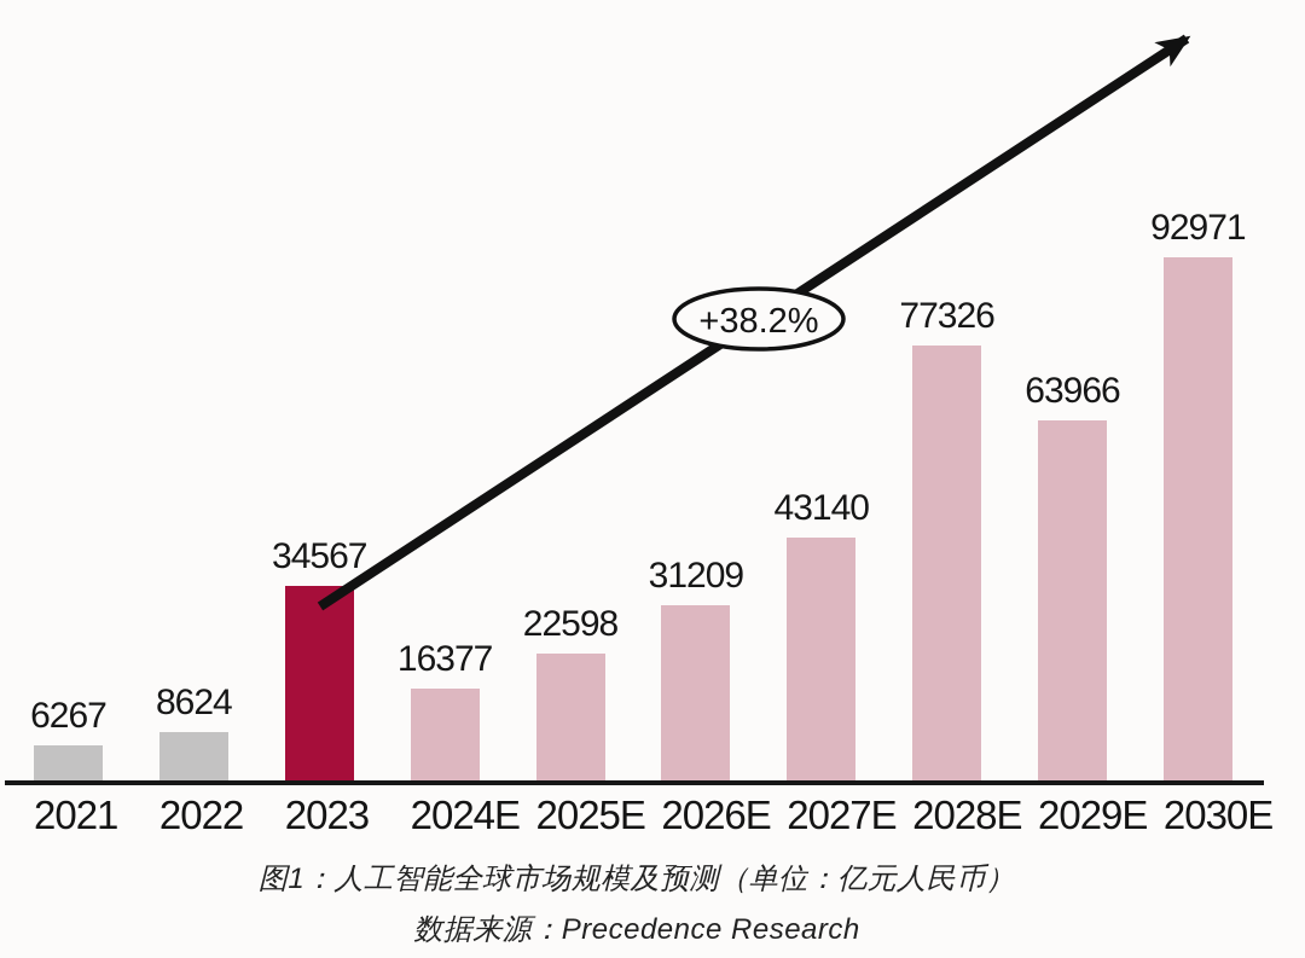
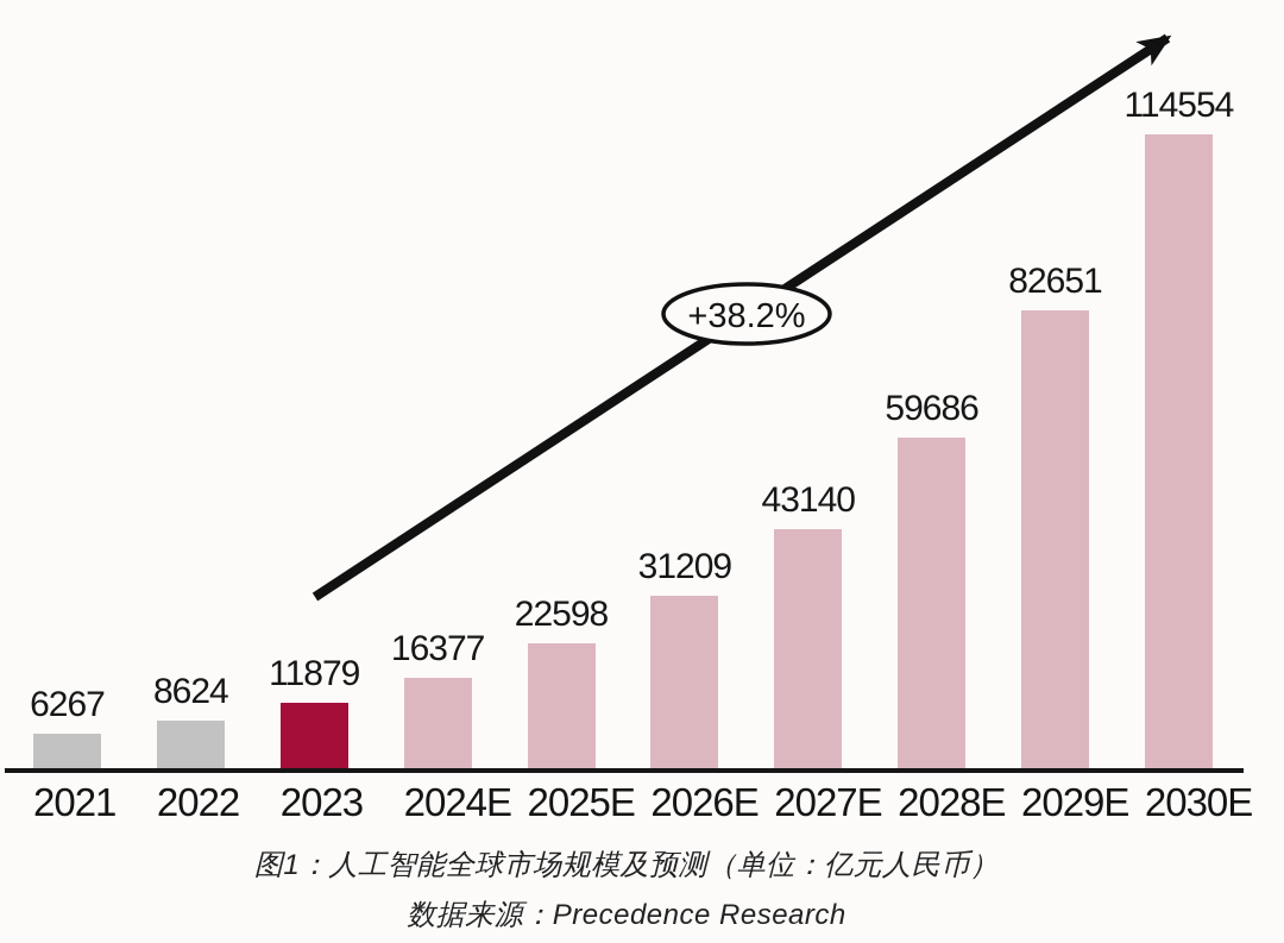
2023: 34567 -> 11879
2028E: 77326 -> 59686
2029E: 63966 -> 82651
2030E: 92971 -> 114554
